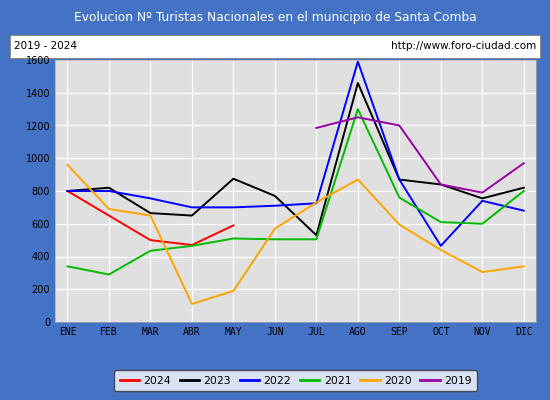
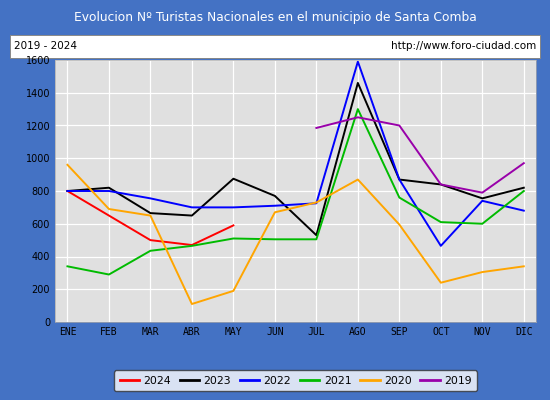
2020/JUN: 570 -> 670
2020/OCT: 440 -> 240
